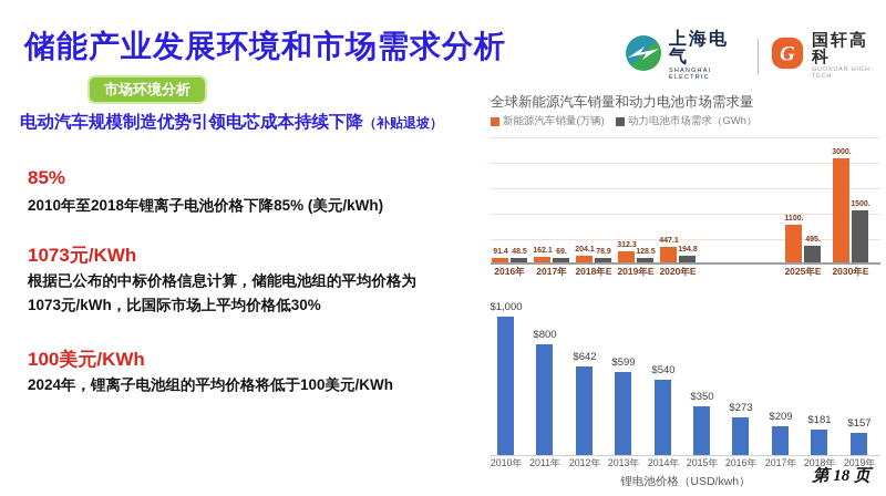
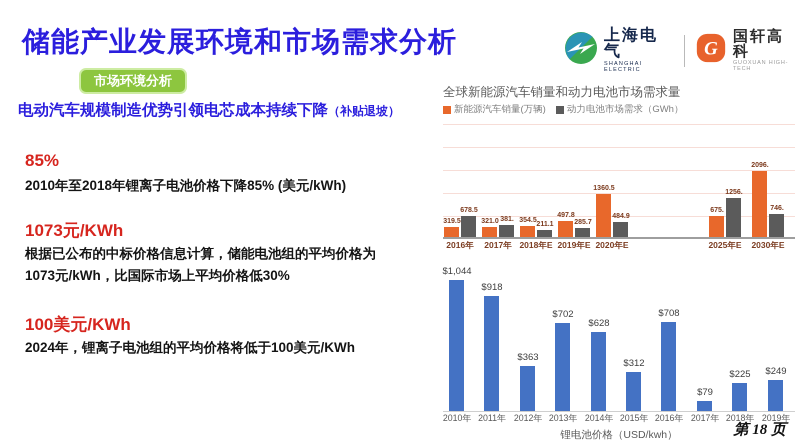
全球新能源汽车销量和动力电池市场需求量/新能源汽车销量(万辆)/2016年: 91.4 -> 319.5
全球新能源汽车销量和动力电池市场需求量/动力电池市场需求（GWh）/2016年: 48.5 -> 678.5
全球新能源汽车销量和动力电池市场需求量/新能源汽车销量(万辆)/2017年: 162.1 -> 321.0
全球新能源汽车销量和动力电池市场需求量/动力电池市场需求（GWh）/2017年: 69 -> 381
全球新能源汽车销量和动力电池市场需求量/新能源汽车销量(万辆)/2018年E: 204.1 -> 354.5
全球新能源汽车销量和动力电池市场需求量/动力电池市场需求（GWh）/2018年E: 78.9 -> 211.1
全球新能源汽车销量和动力电池市场需求量/新能源汽车销量(万辆)/2019年E: 312.3 -> 497.8
全球新能源汽车销量和动力电池市场需求量/动力电池市场需求（GWh）/2019年E: 128.5 -> 285.7
全球新能源汽车销量和动力电池市场需求量/新能源汽车销量(万辆)/2020年E: 447.1 -> 1360.5
全球新能源汽车销量和动力电池市场需求量/动力电池市场需求（GWh）/2020年E: 194.8 -> 484.9
全球新能源汽车销量和动力电池市场需求量/新能源汽车销量(万辆)/2025年E: 1100 -> 675
全球新能源汽车销量和动力电池市场需求量/动力电池市场需求（GWh）/2025年E: 495 -> 1256
全球新能源汽车销量和动力电池市场需求量/新能源汽车销量(万辆)/2030年E: 3000 -> 2096
全球新能源汽车销量和动力电池市场需求量/动力电池市场需求（GWh）/2030年E: 1500 -> 746
锂电池价格（USD/kwh）/2010年: $1,000 -> $1,044
锂电池价格（USD/kwh）/2011年: $800 -> $918
锂电池价格（USD/kwh）/2012年: $642 -> $363
锂电池价格（USD/kwh）/2013年: $599 -> $702
锂电池价格（USD/kwh）/2014年: $540 -> $628
锂电池价格（USD/kwh）/2015年: $350 -> $312
锂电池价格（USD/kwh）/2016年: $273 -> $708
锂电池价格（USD/kwh）/2017年: $209 -> $79
锂电池价格（USD/kwh）/2018年: $181 -> $225
锂电池价格（USD/kwh）/2019年: $157 -> $249
